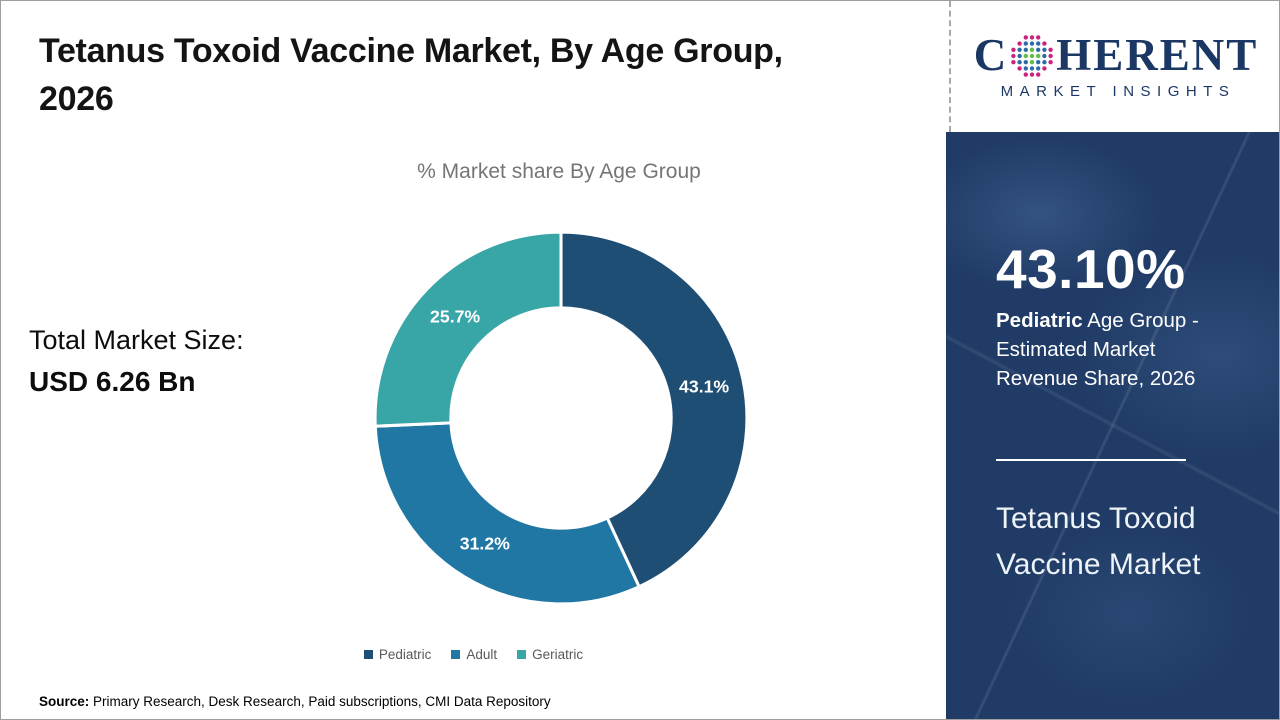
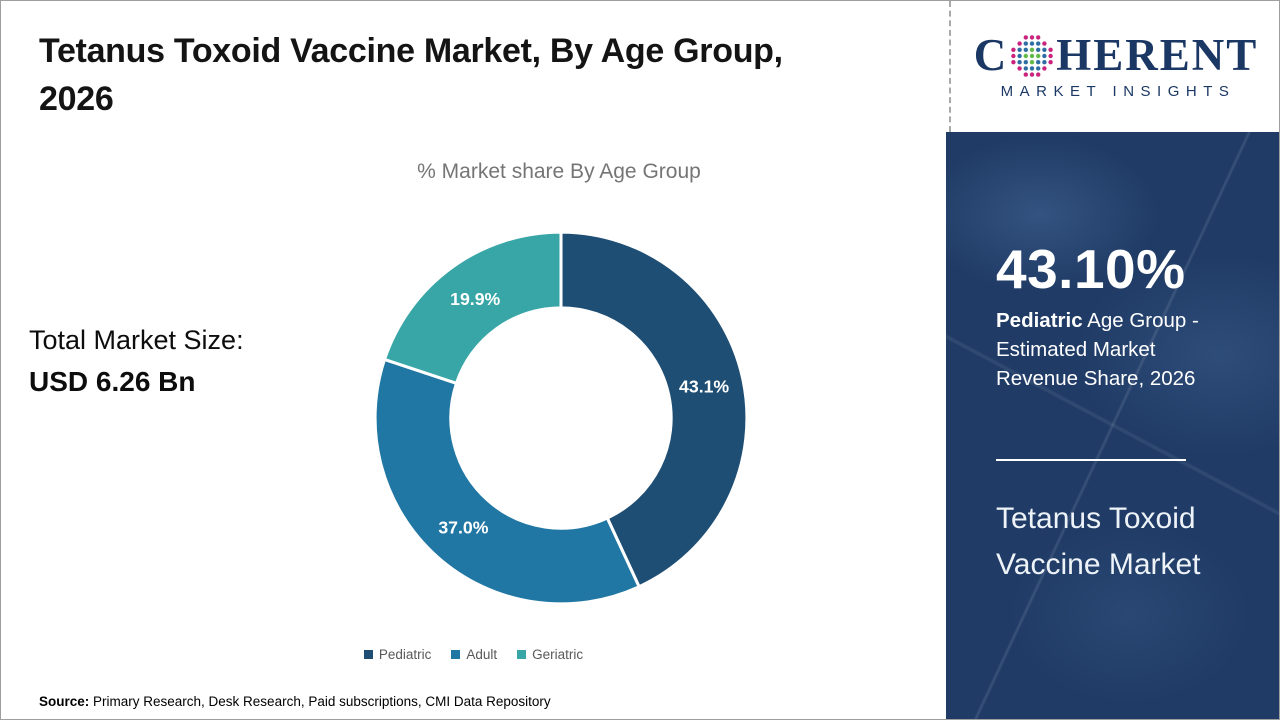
Adult: 31.2% -> 37.0%
Geriatric: 25.7% -> 19.9%
